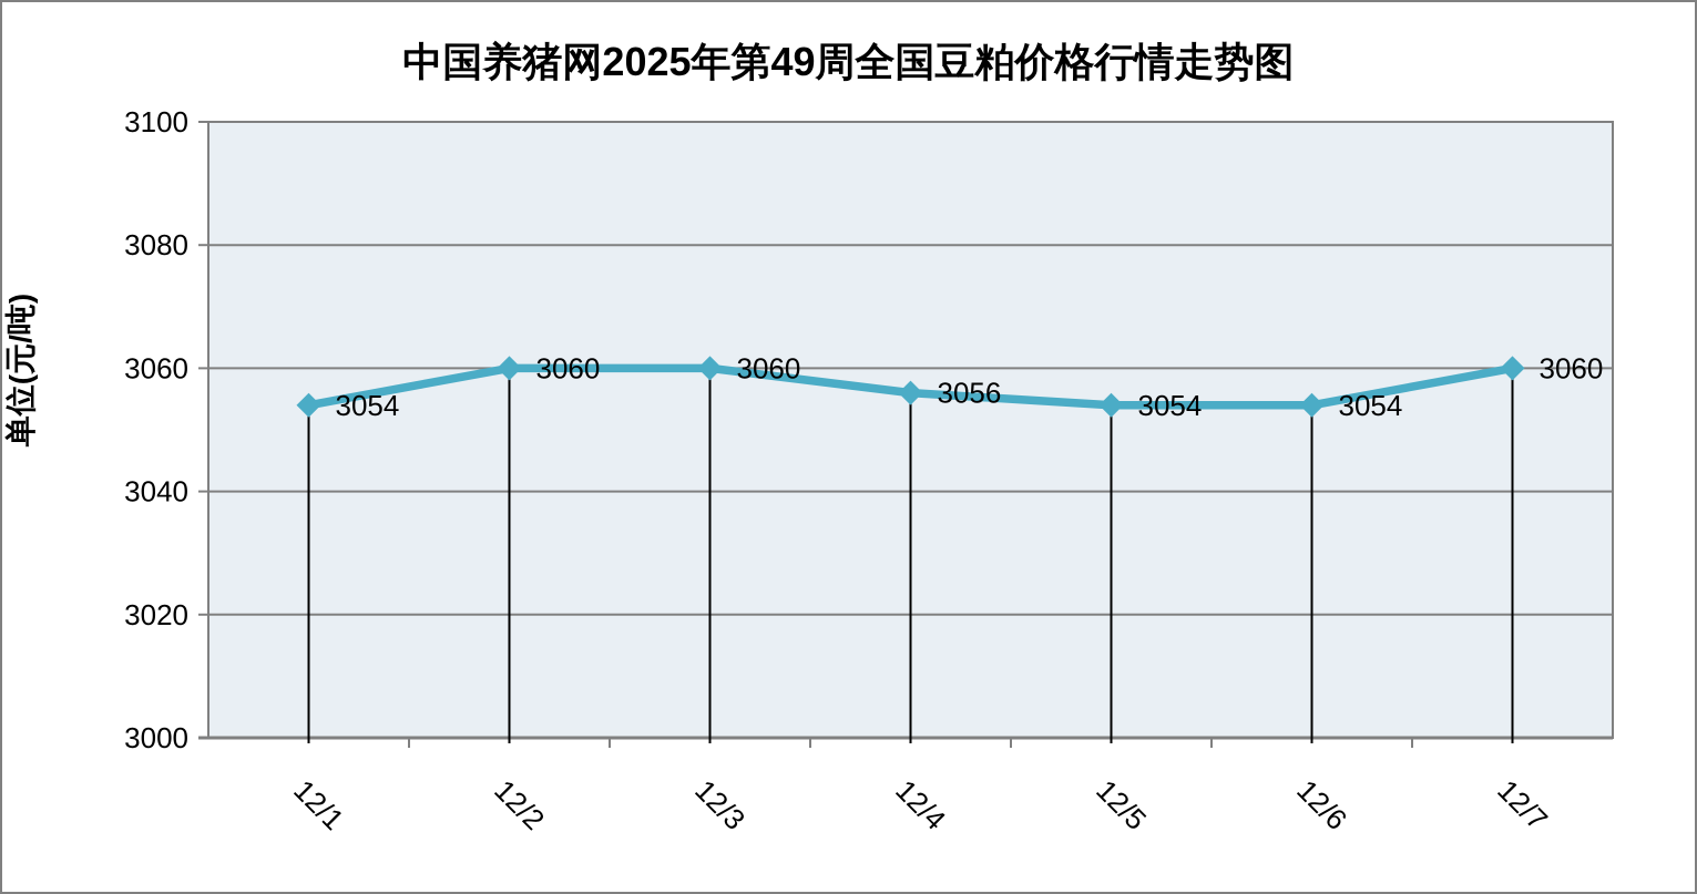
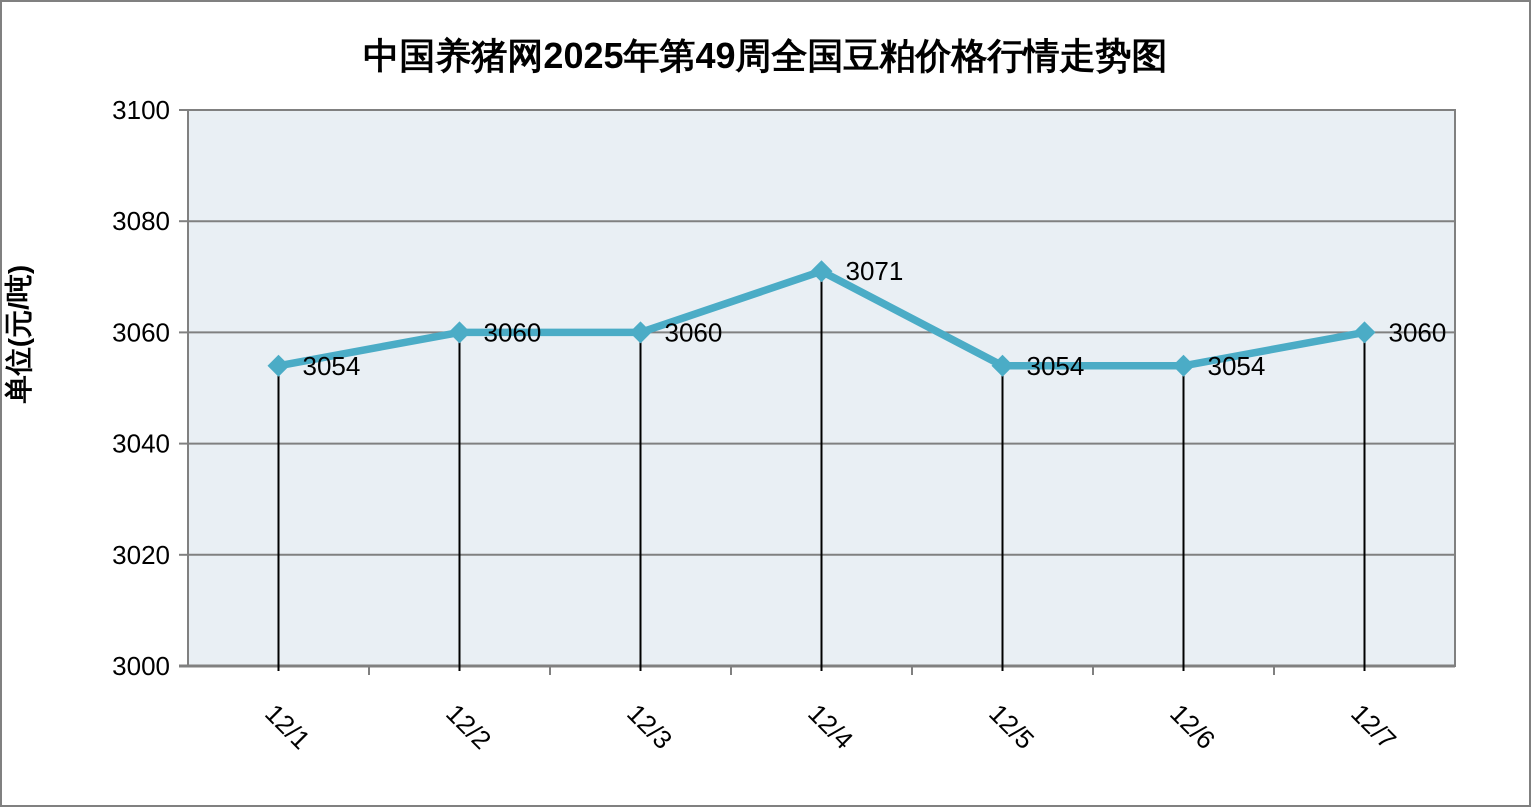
12/4: 3056 -> 3071
